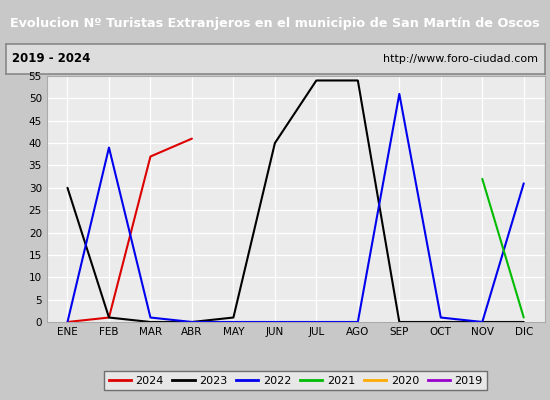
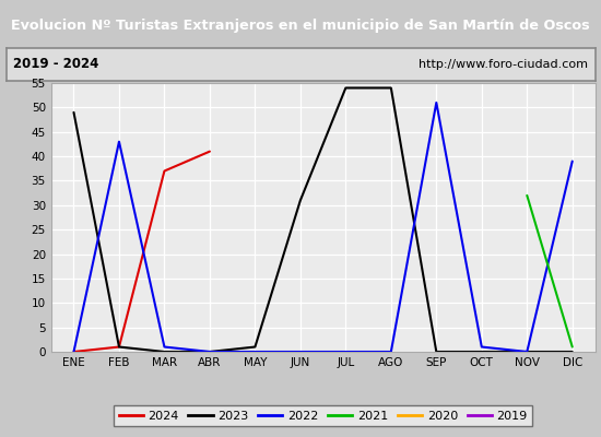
2023/ENE: 30 -> 49
2022/FEB: 39 -> 43
2023/JUN: 40 -> 31
2022/DIC: 31 -> 39
